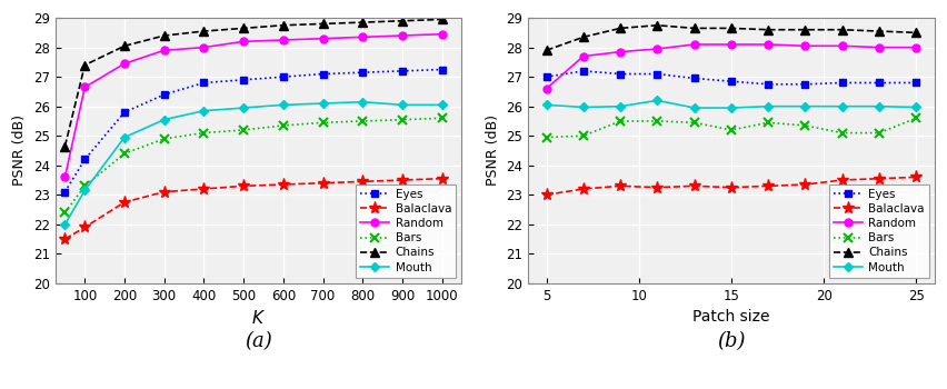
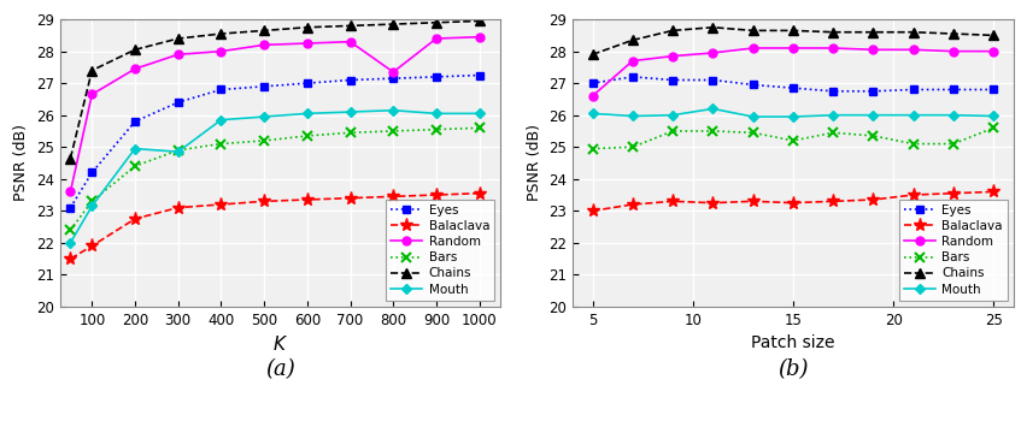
Mouth/300: 25.55 -> 24.85
Random/800: 28.35 -> 27.35
